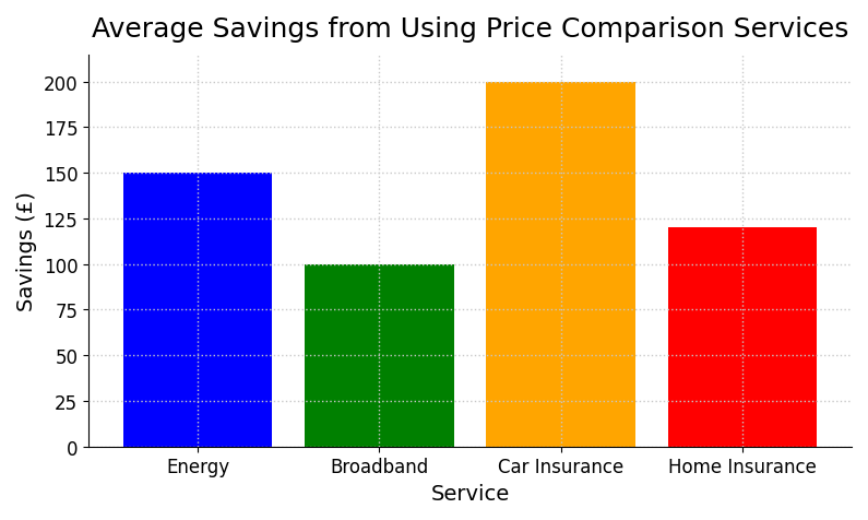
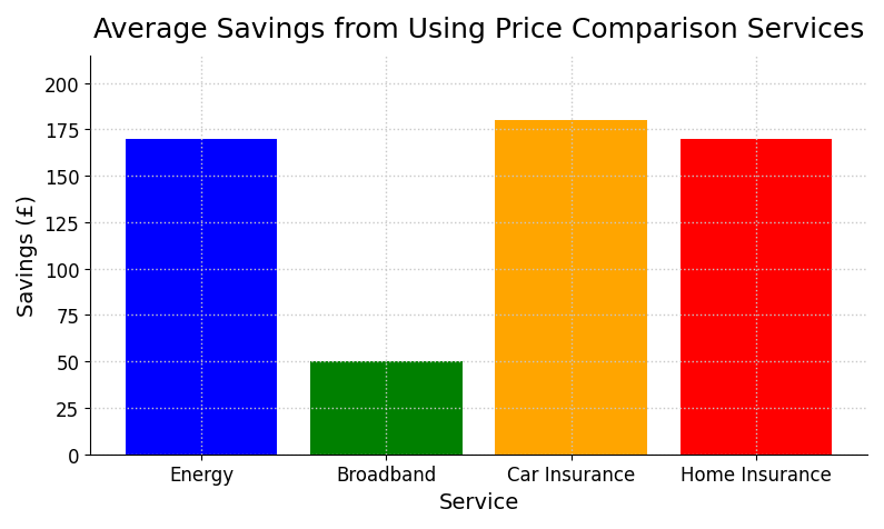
Energy: 150 -> 170
Broadband: 100 -> 50
Car Insurance: 200 -> 180
Home Insurance: 120 -> 170
